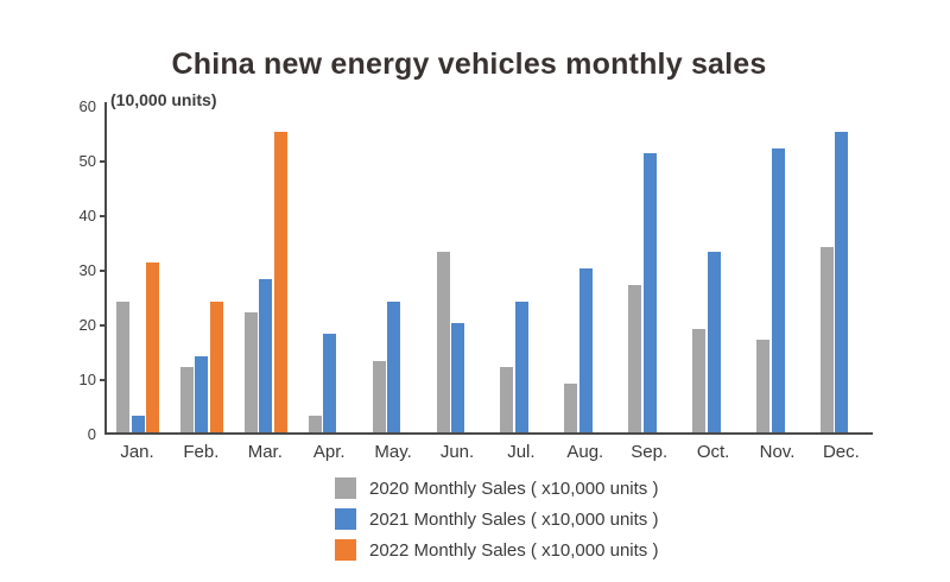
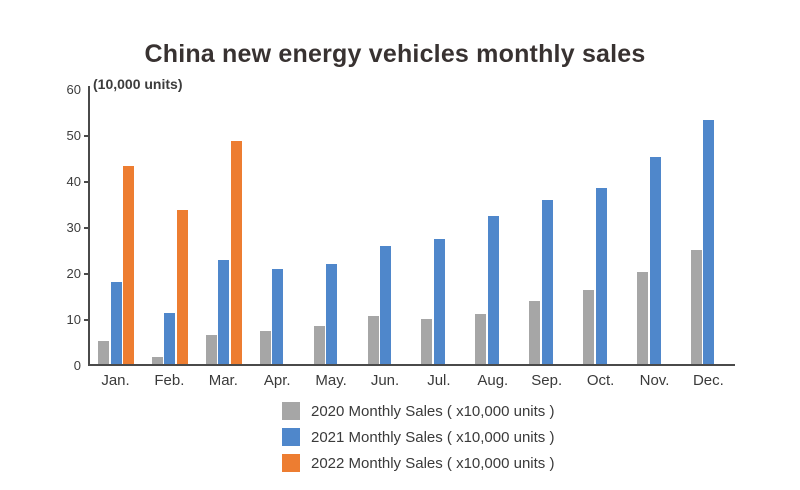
2020 Monthly Sales ( x10,000 units )/Jan.: 24 -> 5
2021 Monthly Sales ( x10,000 units )/Jan.: 3 -> 18
2022 Monthly Sales ( x10,000 units )/Jan.: 31 -> 43
2020 Monthly Sales ( x10,000 units )/Feb.: 12 -> 2
2021 Monthly Sales ( x10,000 units )/Feb.: 14 -> 11
2022 Monthly Sales ( x10,000 units )/Feb.: 24 -> 33
2020 Monthly Sales ( x10,000 units )/Mar.: 22 -> 6
2021 Monthly Sales ( x10,000 units )/Mar.: 28 -> 23
2022 Monthly Sales ( x10,000 units )/Mar.: 55 -> 48
2020 Monthly Sales ( x10,000 units )/Apr.: 3 -> 7
2021 Monthly Sales ( x10,000 units )/Apr.: 18 -> 21
2020 Monthly Sales ( x10,000 units )/May.: 13 -> 8
2021 Monthly Sales ( x10,000 units )/May.: 24 -> 22
2020 Monthly Sales ( x10,000 units )/Jun.: 33 -> 10
2021 Monthly Sales ( x10,000 units )/Jun.: 20 -> 26
2020 Monthly Sales ( x10,000 units )/Jul.: 12 -> 10
2021 Monthly Sales ( x10,000 units )/Jul.: 24 -> 27
2020 Monthly Sales ( x10,000 units )/Aug.: 9 -> 11
2021 Monthly Sales ( x10,000 units )/Aug.: 30 -> 32
2020 Monthly Sales ( x10,000 units )/Sep.: 27 -> 14
2021 Monthly Sales ( x10,000 units )/Sep.: 51 -> 36
2020 Monthly Sales ( x10,000 units )/Oct.: 19 -> 16
2021 Monthly Sales ( x10,000 units )/Oct.: 33 -> 38
2020 Monthly Sales ( x10,000 units )/Nov.: 17 -> 20
2021 Monthly Sales ( x10,000 units )/Nov.: 52 -> 45
2020 Monthly Sales ( x10,000 units )/Dec.: 34 -> 25
2021 Monthly Sales ( x10,000 units )/Dec.: 55 -> 53
